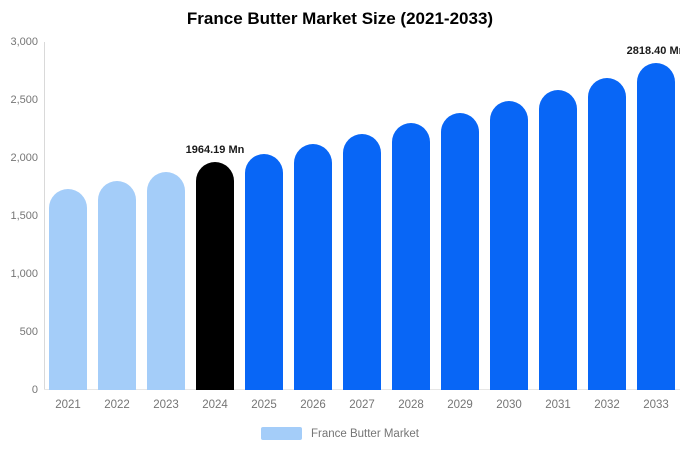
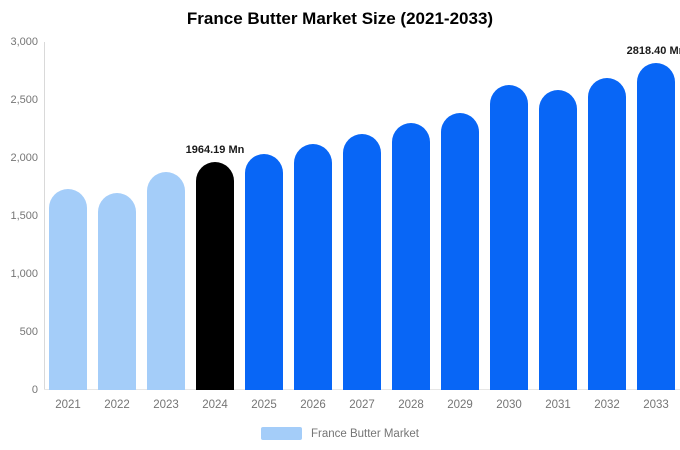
2022: 1800 -> 1700
2030: 2490 -> 2630
